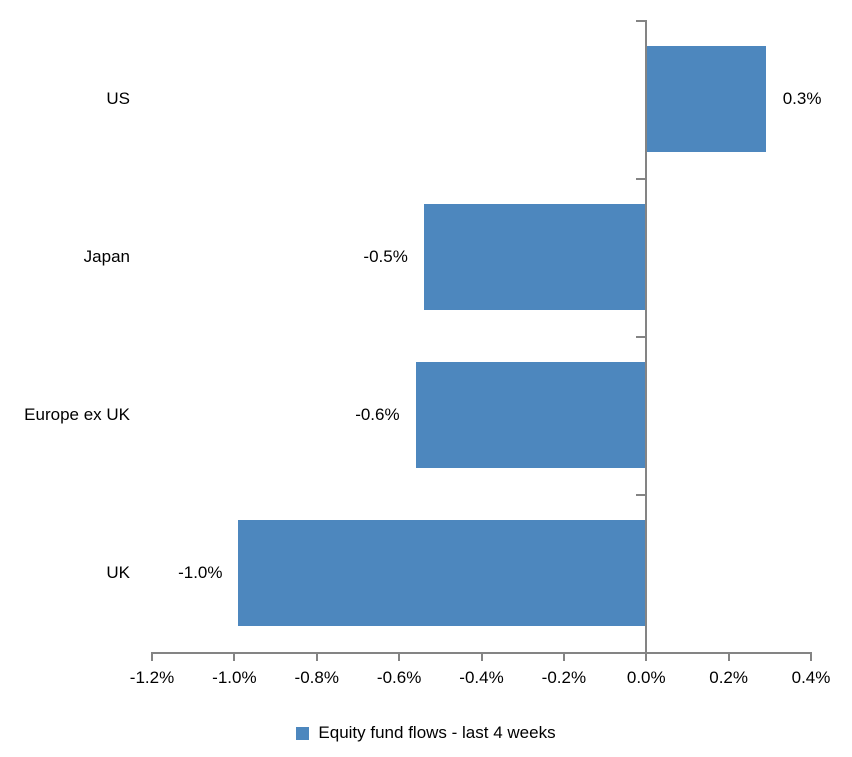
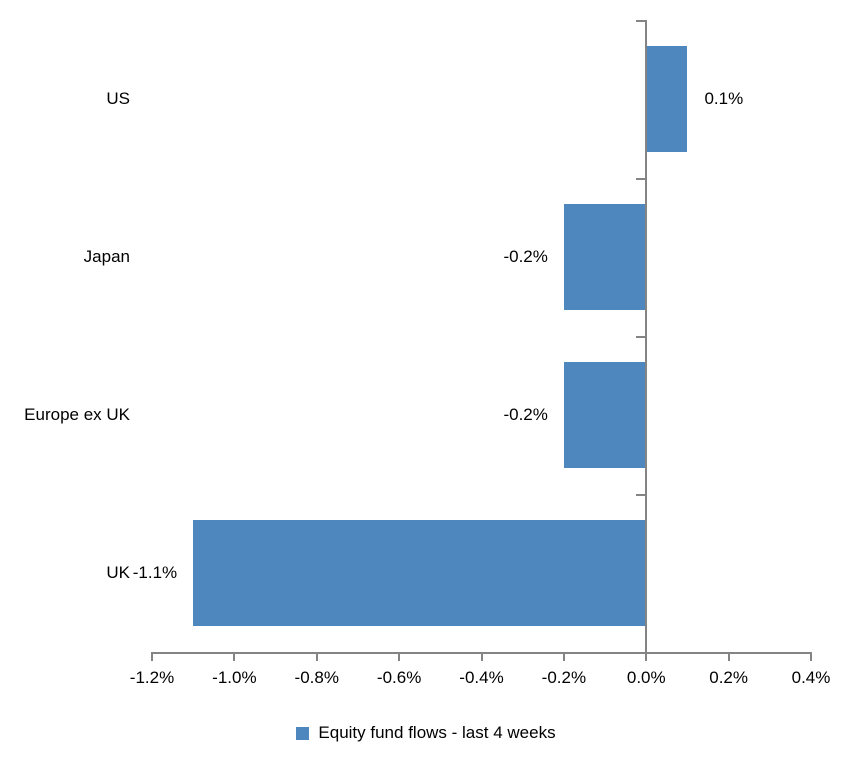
US: 0.3% -> 0.1%
Japan: -0.5% -> -0.2%
Europe ex UK: -0.6% -> -0.2%
UK: -1.0% -> -1.1%
